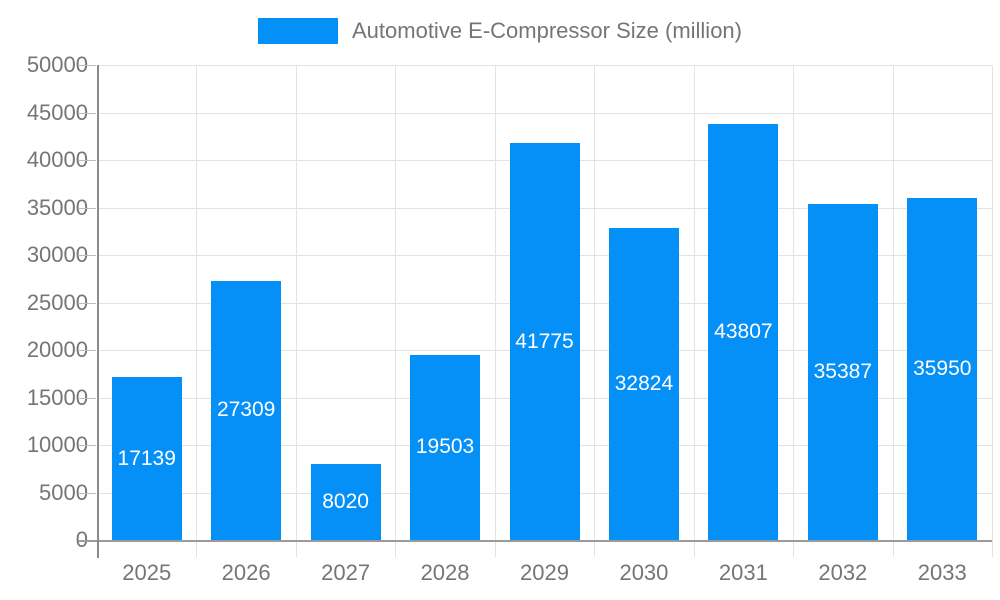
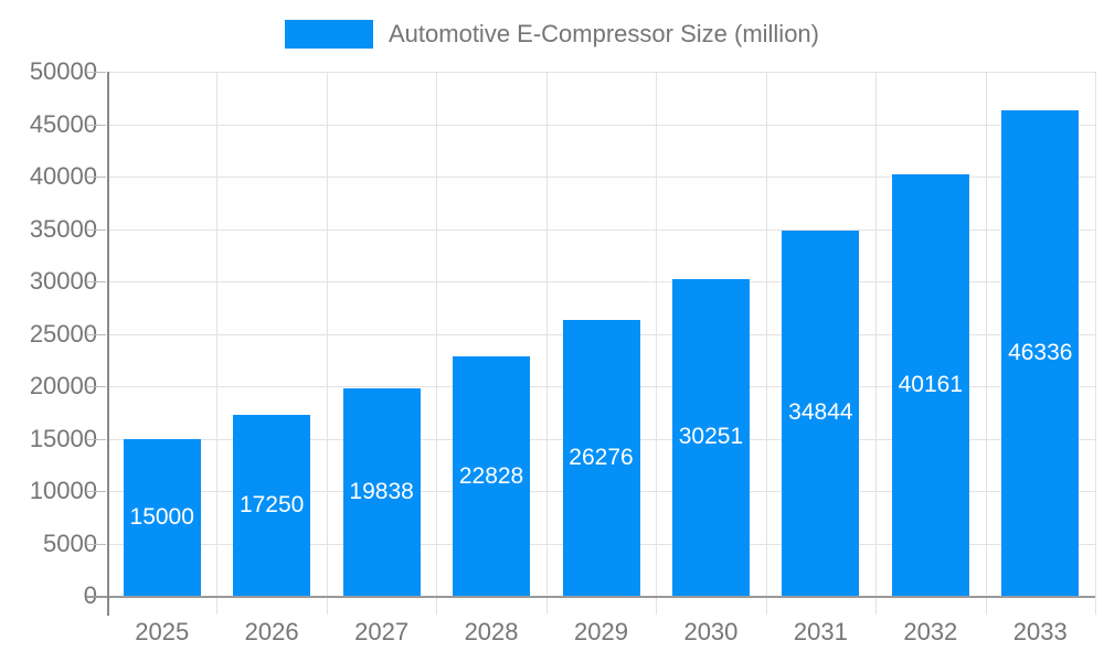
2025: 17139 -> 15000
2026: 27309 -> 17250
2027: 8020 -> 19838
2028: 19503 -> 22828
2029: 41775 -> 26276
2030: 32824 -> 30251
2031: 43807 -> 34844
2032: 35387 -> 40161
2033: 35950 -> 46336
